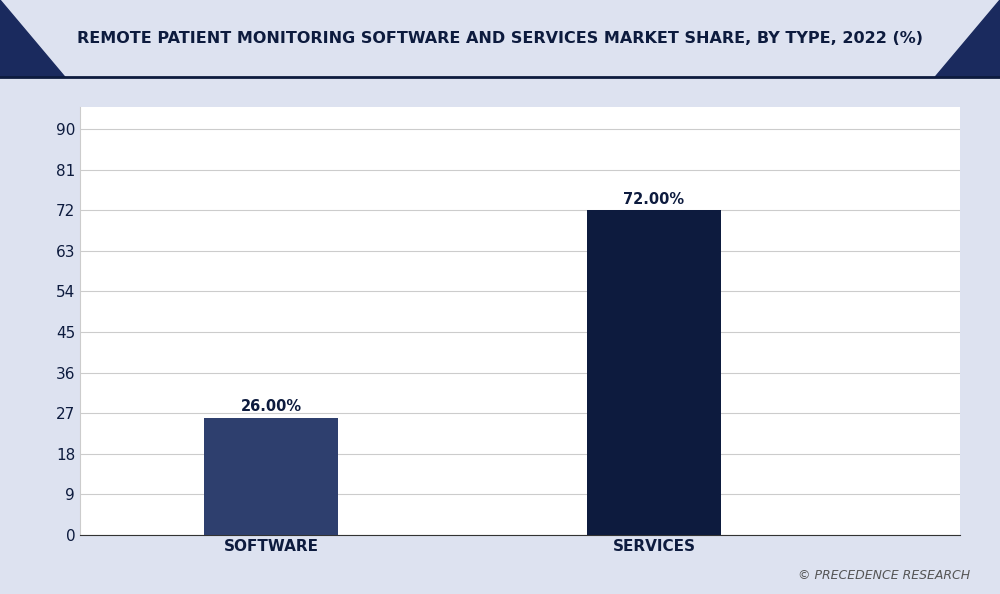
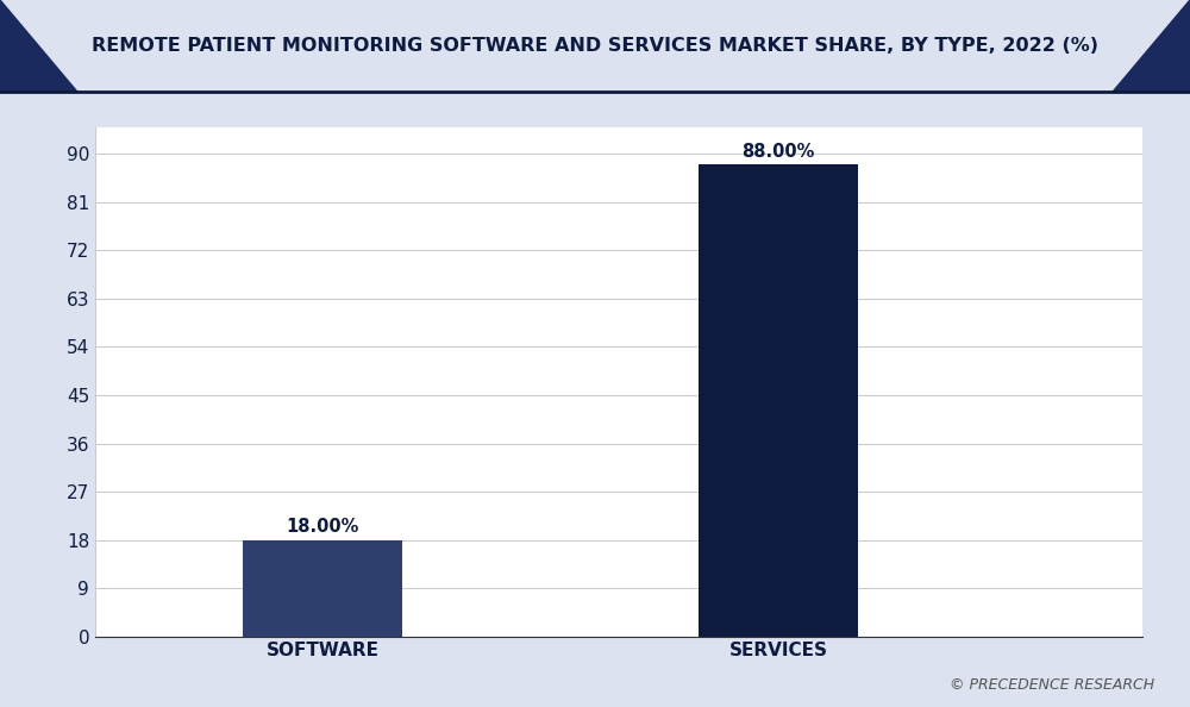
SOFTWARE: 26.00% -> 18.00%
SERVICES: 72.00% -> 88.00%
